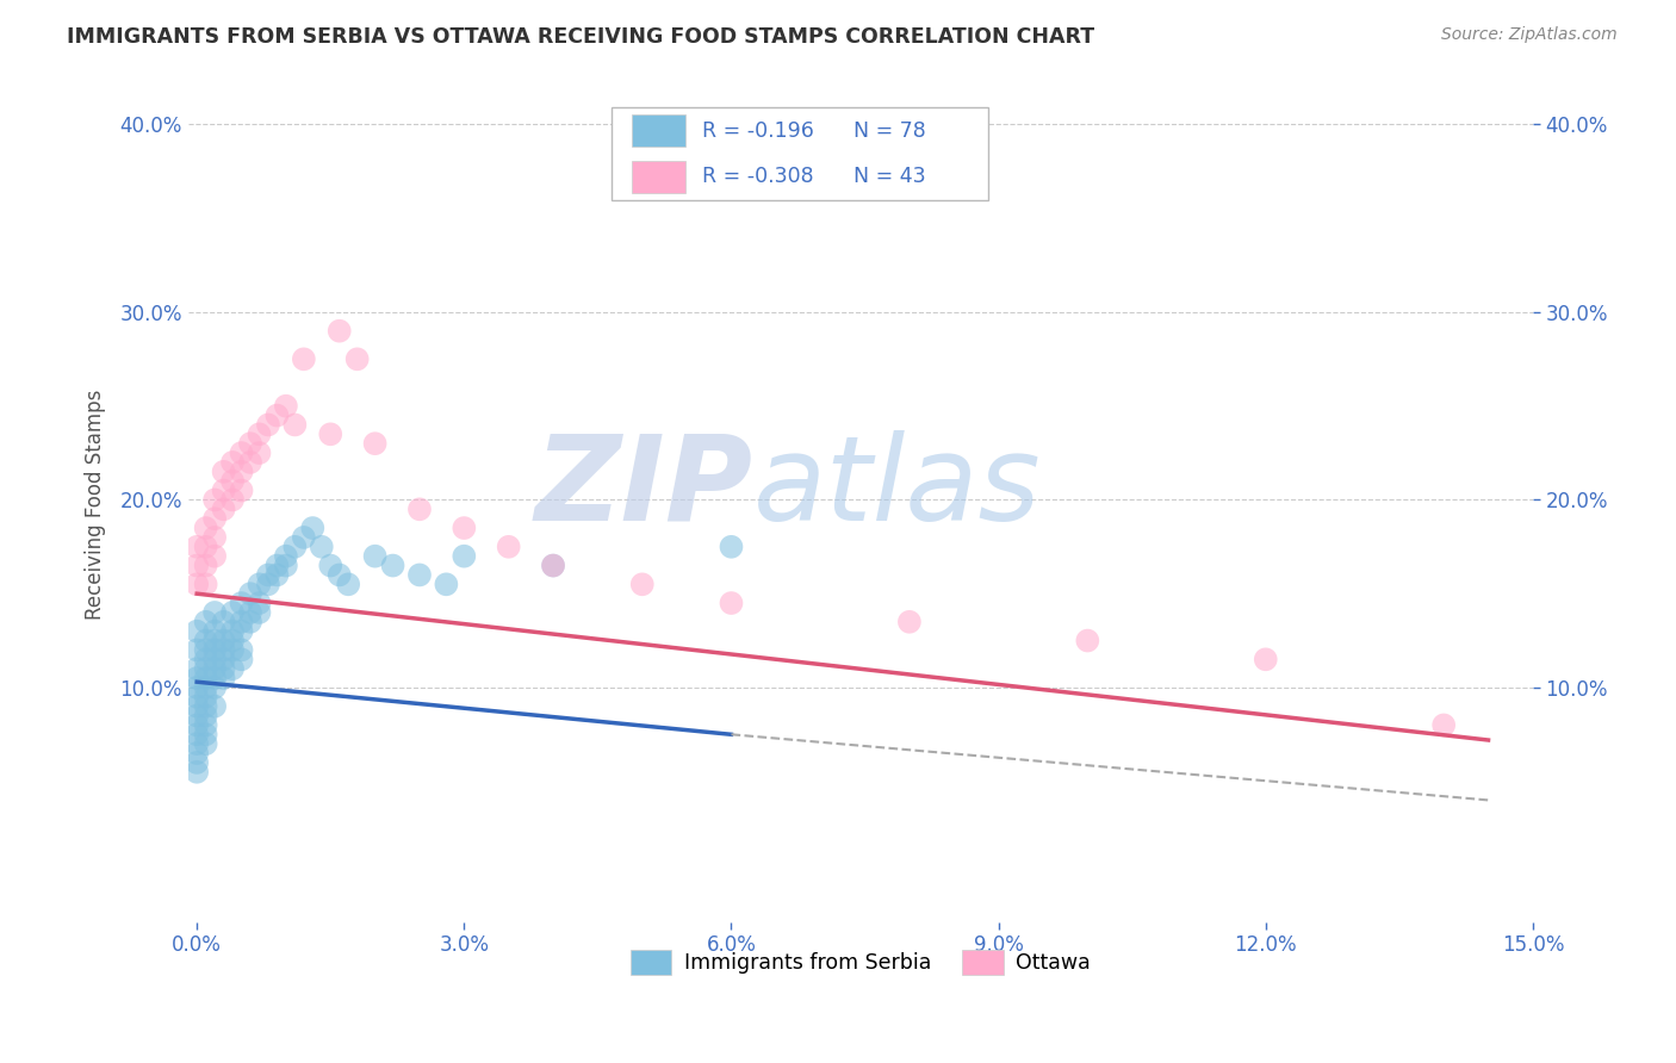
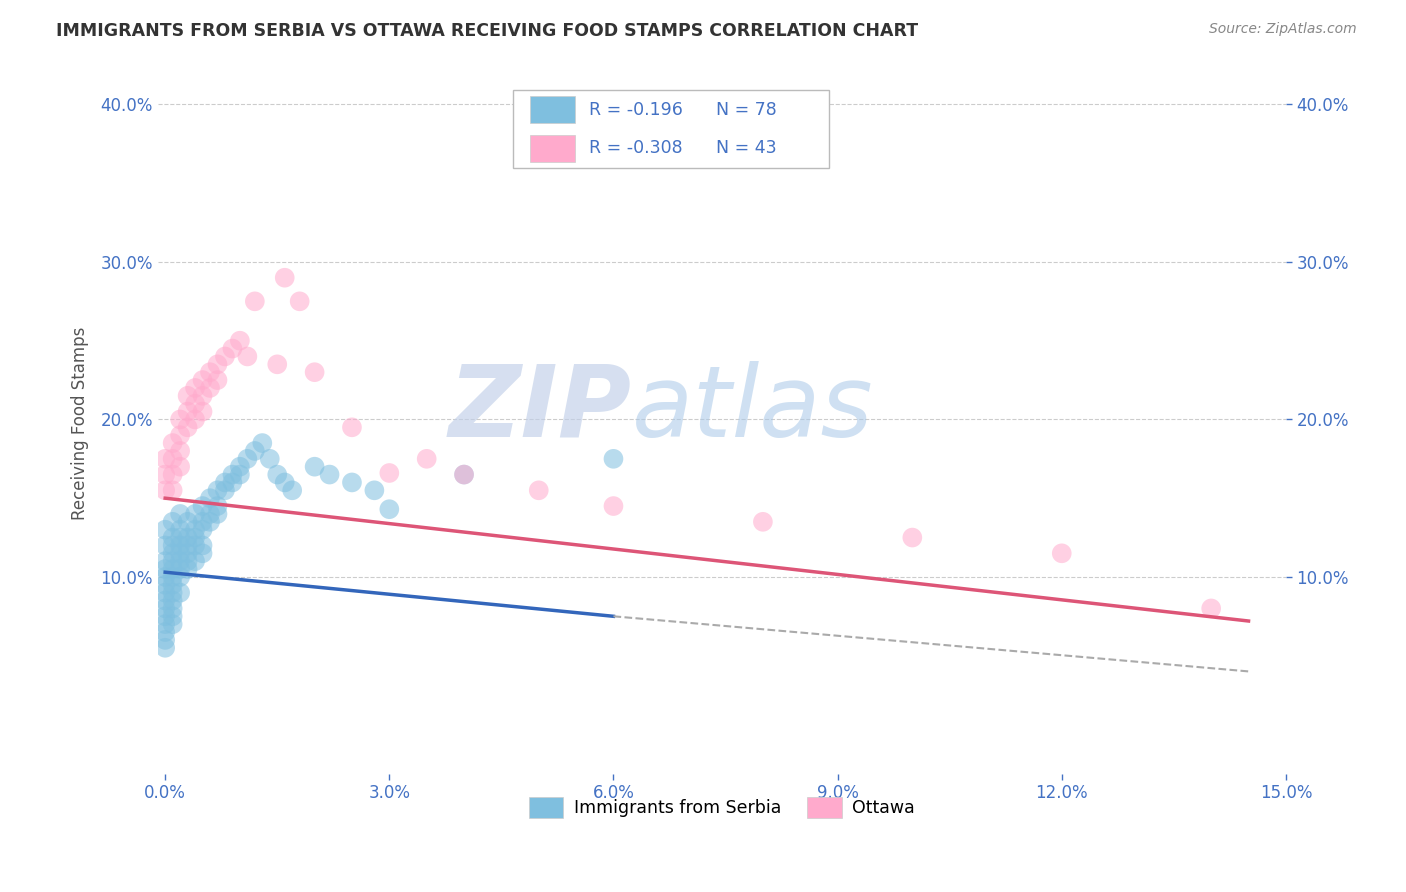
Immigrants from Serbia/3.0%: 17.0% -> 14.3%
Ottawa/3.0%: 18.5% -> 16.6%
